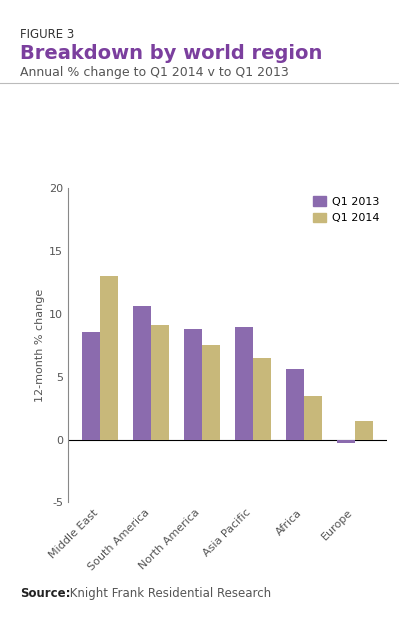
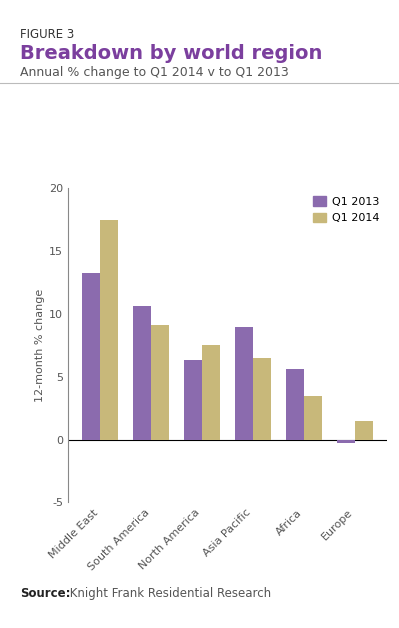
Q1 2013/Middle East: 8.6 -> 13.3
Q1 2014/Middle East: 13.0 -> 17.5
Q1 2013/North America: 8.8 -> 6.3
